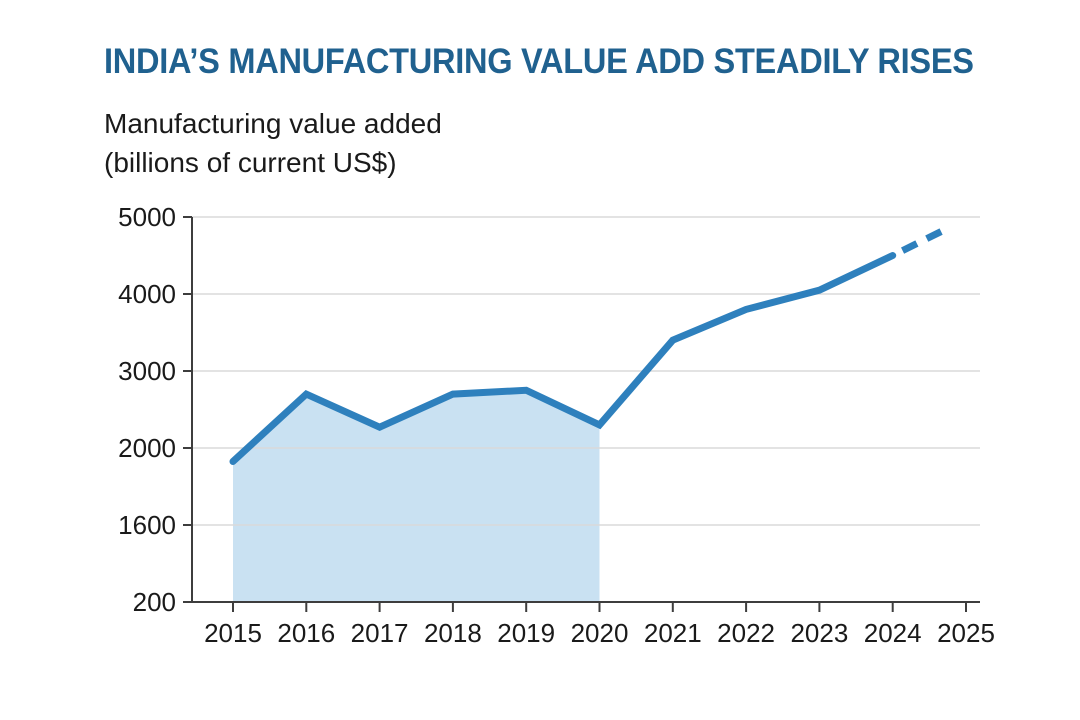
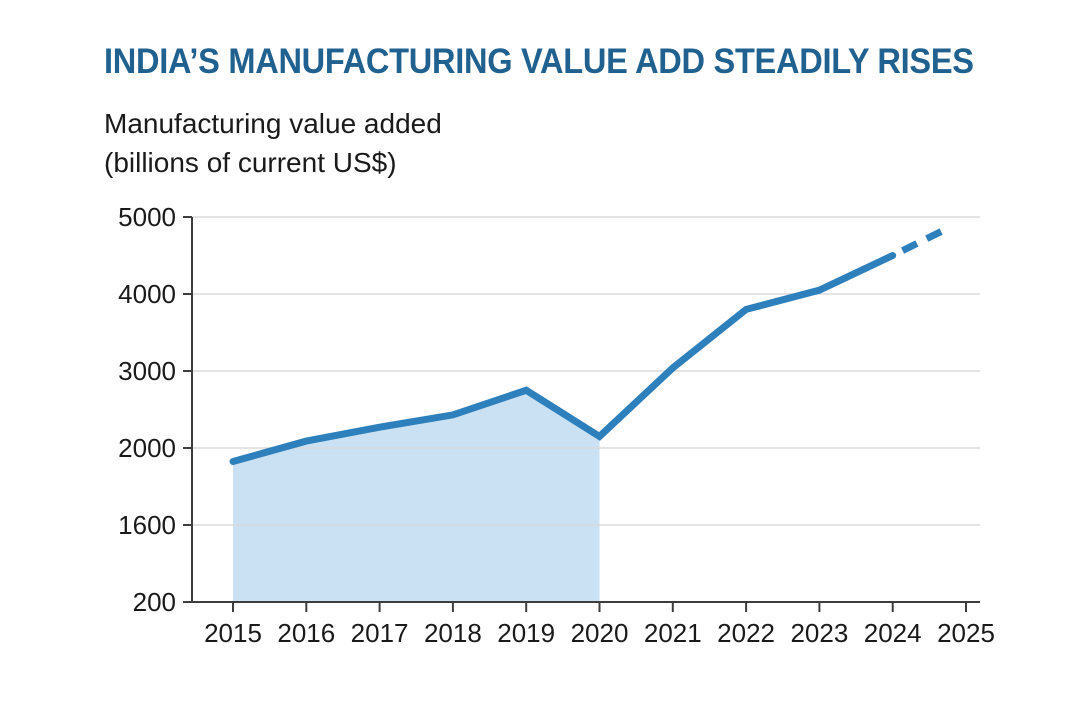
2016: 2700 -> 2100
2018: 2700 -> 2400
2020: 2300 -> 2200
2021: 3400 -> 3000
